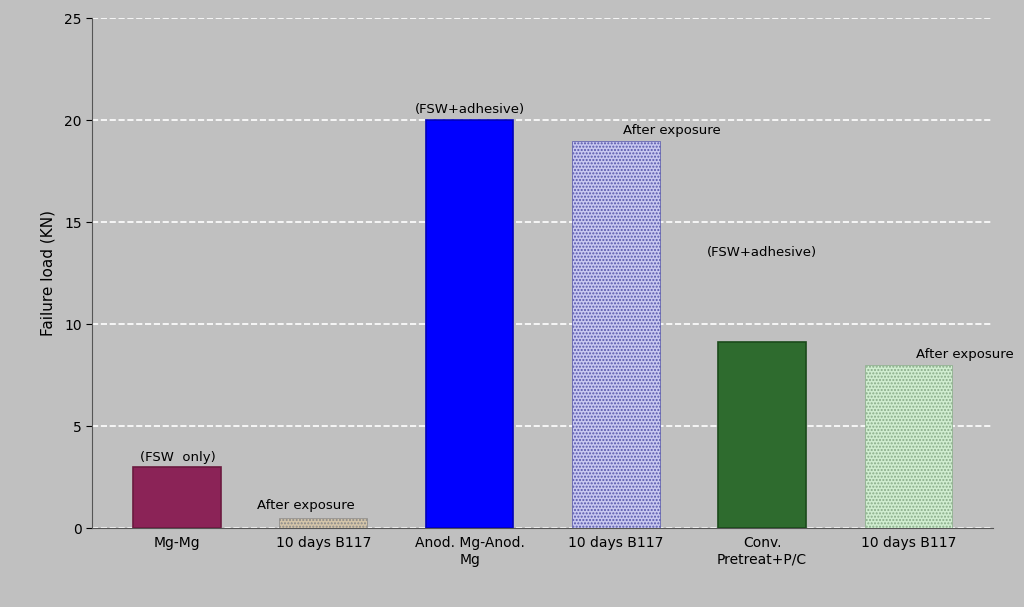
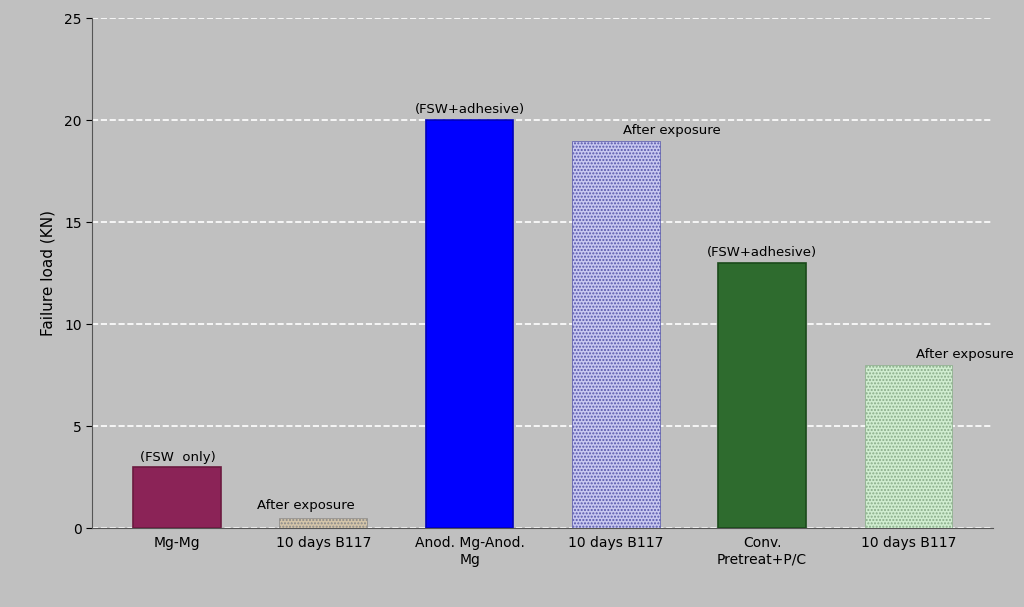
Conv. Pretreat+P/C: 9.1 -> 13.0
